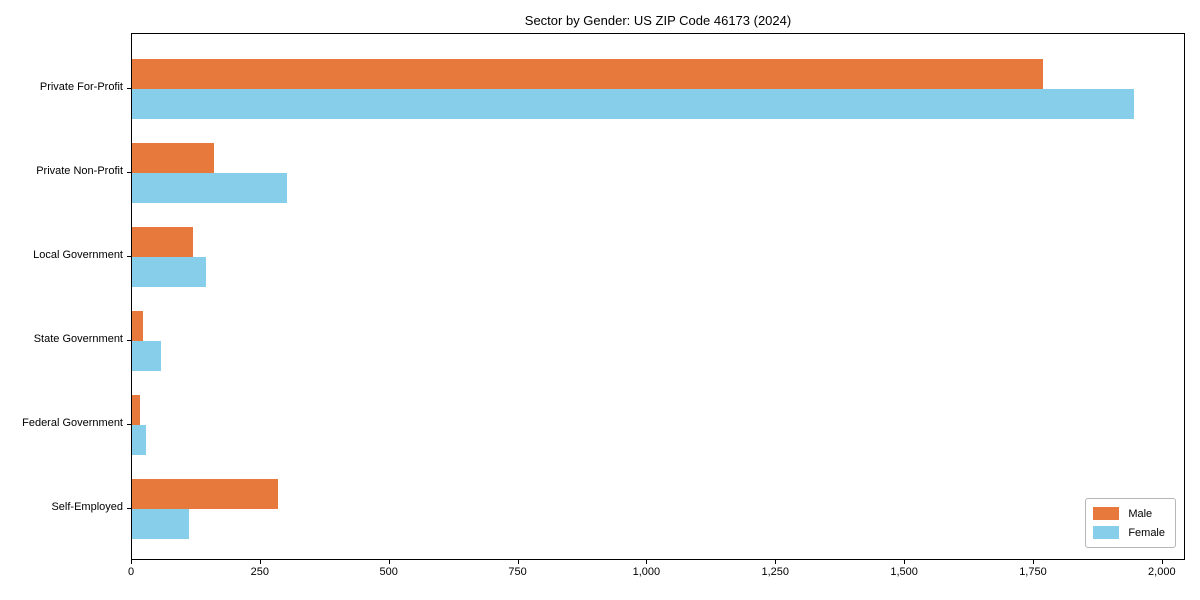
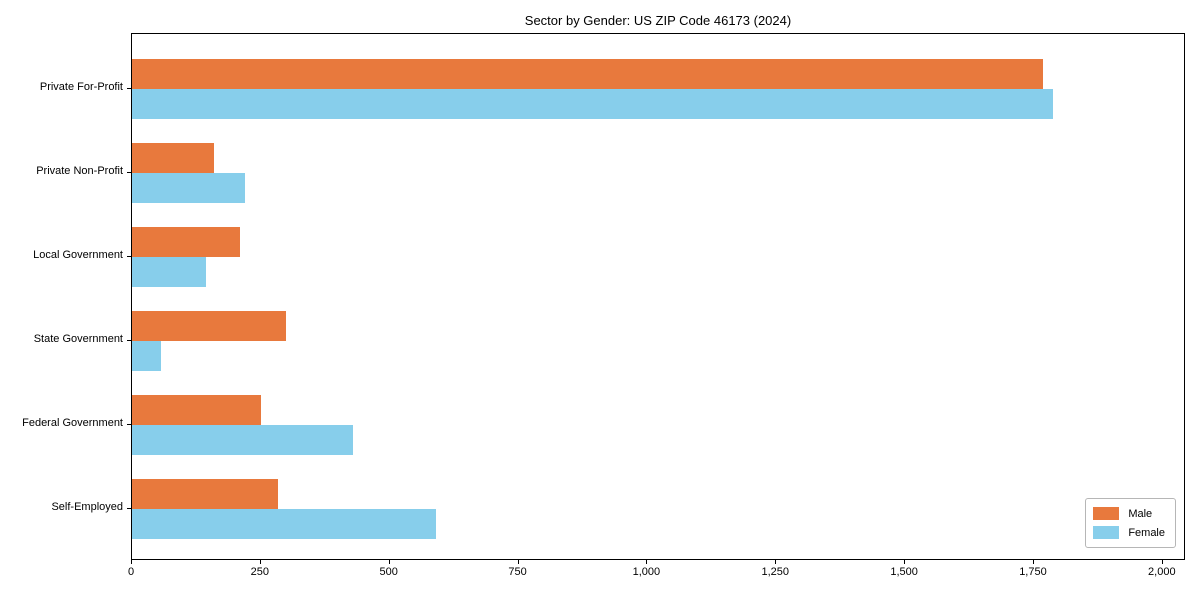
Female/Private For-Profit: 1950 -> 1790
Female/Private Non-Profit: 300 -> 220
Male/Local Government: 120 -> 210
Male/State Government: 20 -> 300
Male/Federal Government: 20 -> 250
Female/Federal Government: 30 -> 430
Female/Self-Employed: 110 -> 590
